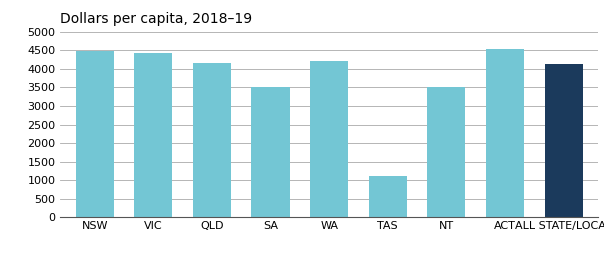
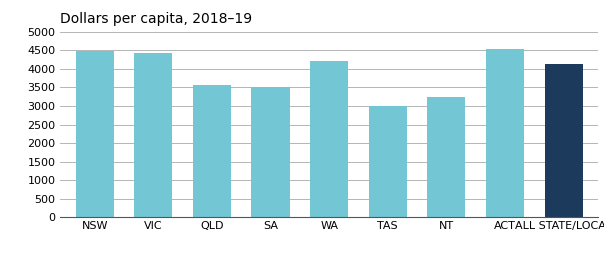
QLD: 4150 -> 3570
TAS: 1100 -> 3000
NT: 3500 -> 3240
